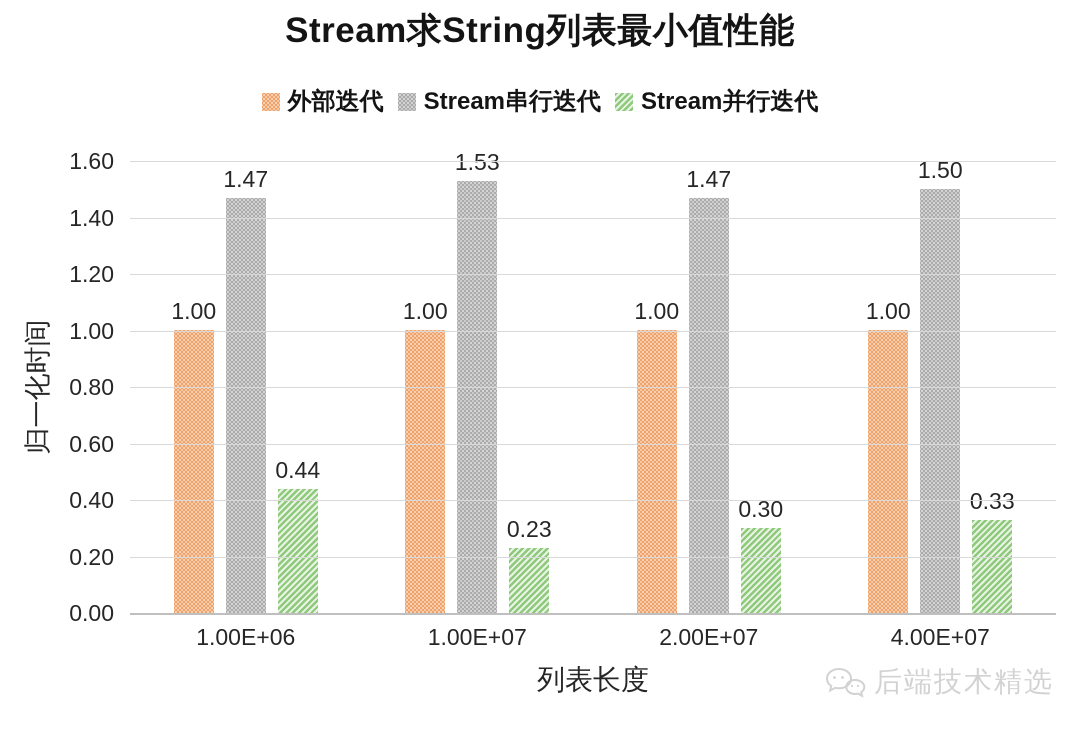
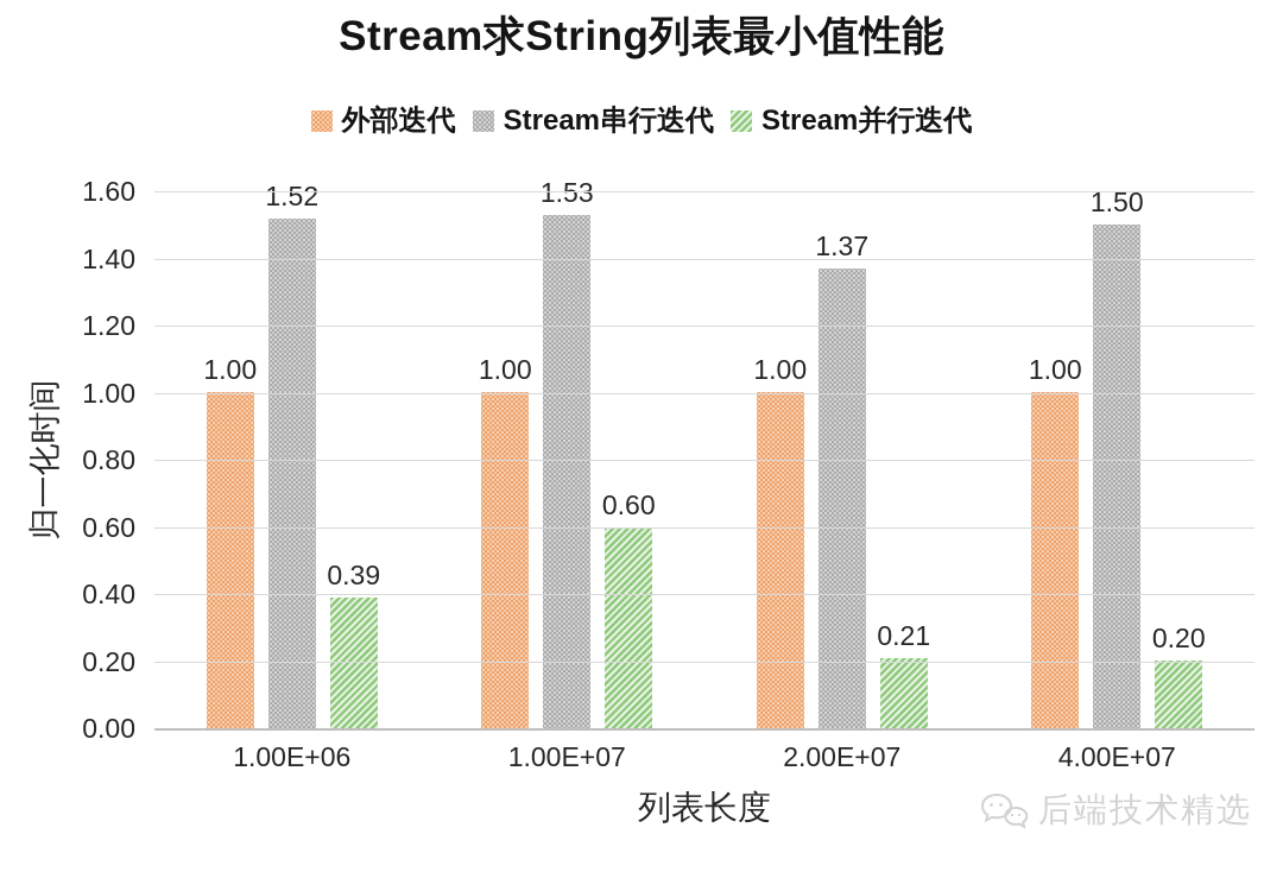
Stream串行迭代/1.00E+06: 1.47 -> 1.52
Stream并行迭代/1.00E+06: 0.44 -> 0.39
Stream并行迭代/1.00E+07: 0.23 -> 0.60
Stream串行迭代/2.00E+07: 1.47 -> 1.37
Stream并行迭代/2.00E+07: 0.30 -> 0.21
Stream并行迭代/4.00E+07: 0.33 -> 0.20
